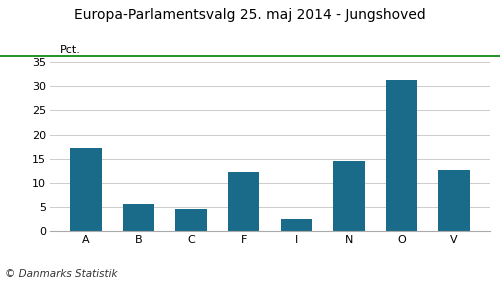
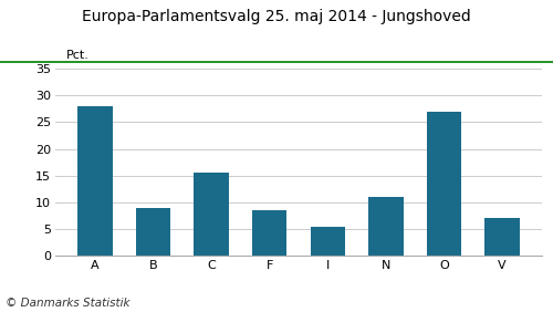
A: 17.2 -> 28.0
B: 5.7 -> 9.0
C: 4.7 -> 15.5
F: 12.3 -> 8.5
I: 2.5 -> 5.5
N: 14.5 -> 11.0
O: 31.2 -> 27.0
V: 12.7 -> 7.0
